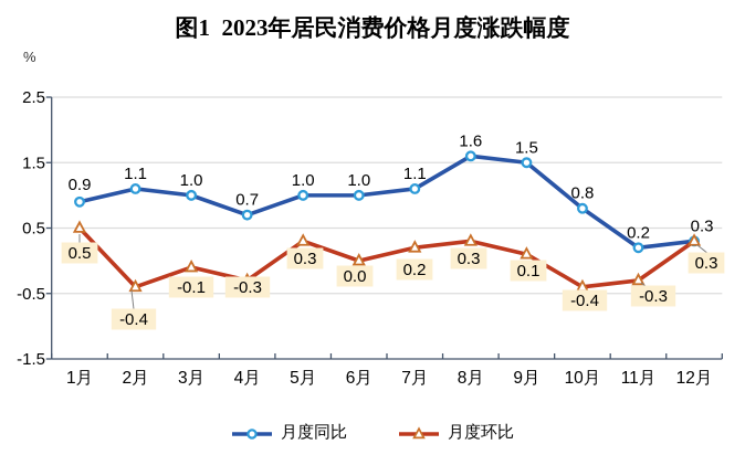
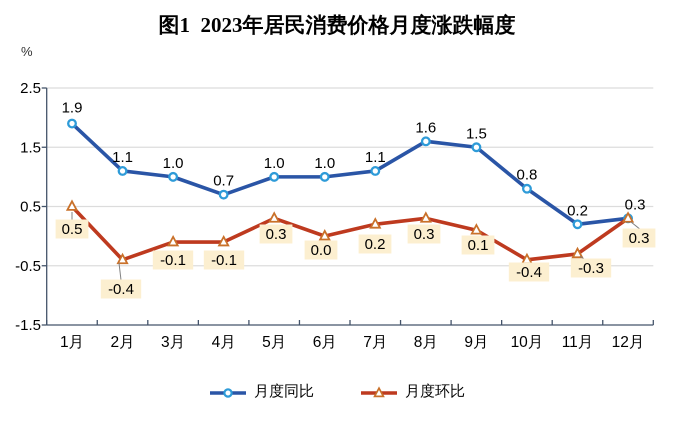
月度同比/1月: 0.9 -> 1.9
月度环比/4月: -0.3 -> -0.1
